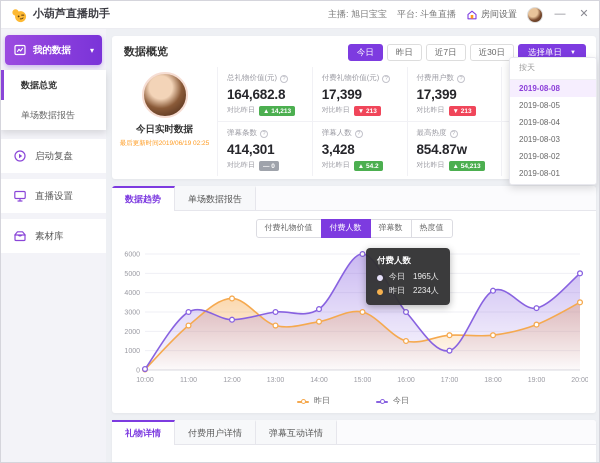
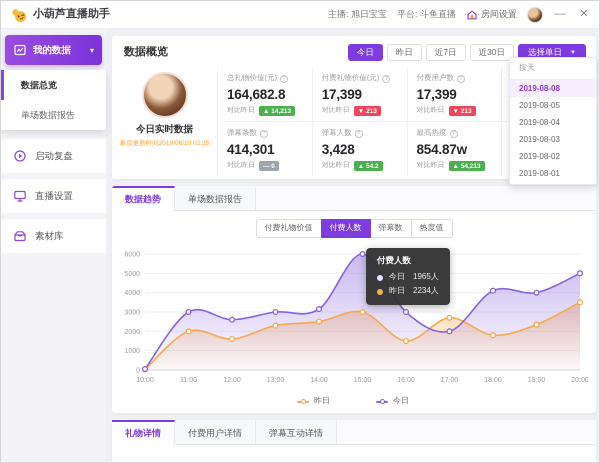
昨日/11:00: 2300 -> 2000
昨日/12:00: 3700 -> 1600
昨日/17:00: 1800 -> 2700
今日/17:00: 1000 -> 2000
今日/19:00: 3200 -> 4000
